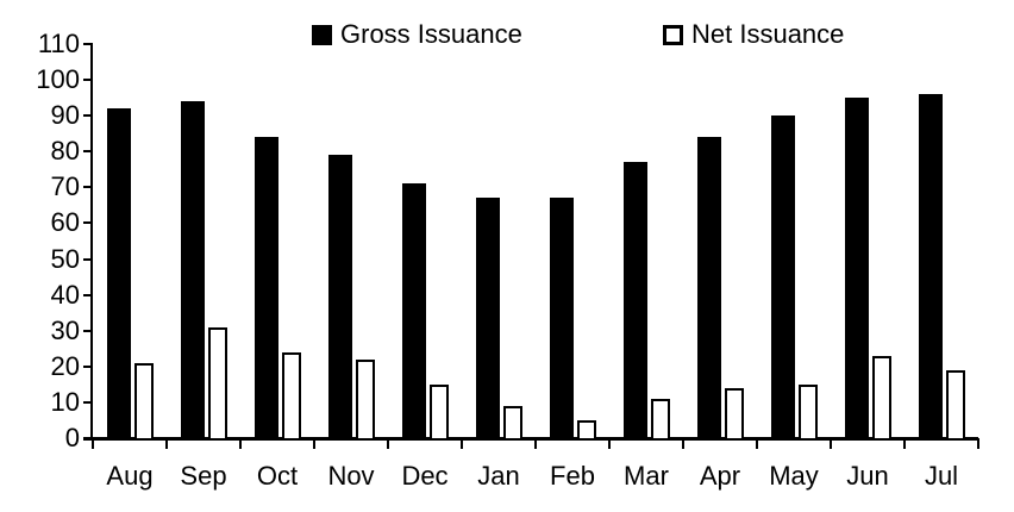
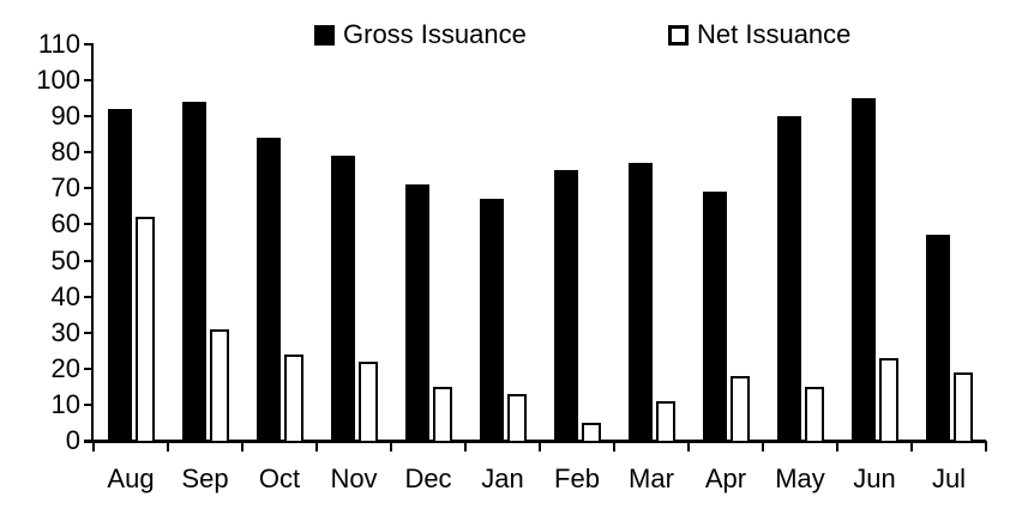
Net Issuance/Aug: 21 -> 62
Net Issuance/Jan: 9 -> 13
Gross Issuance/Feb: 67 -> 75
Gross Issuance/Apr: 84 -> 69
Net Issuance/Apr: 14 -> 18
Gross Issuance/Jul: 96 -> 57
